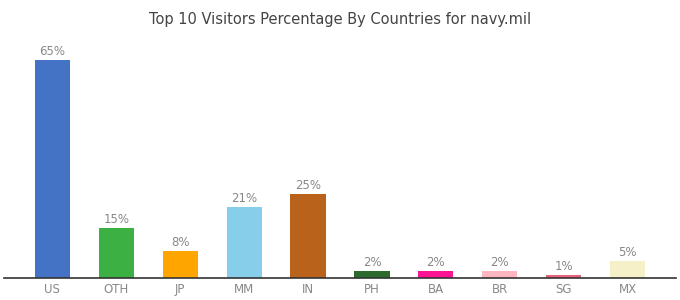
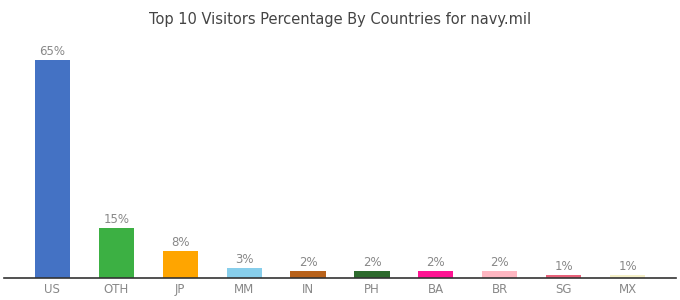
MM: 21% -> 3%
IN: 25% -> 2%
MX: 5% -> 1%
